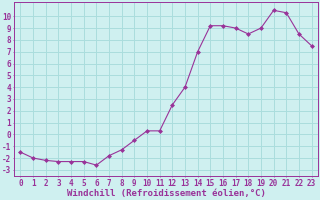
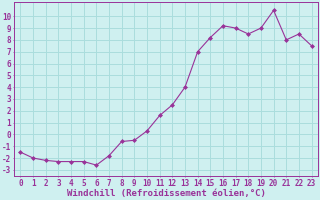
8: -1.3 -> -0.6
11: 0.3 -> 1.6
15: 9.2 -> 8.2
21: 10.3 -> 8.0
